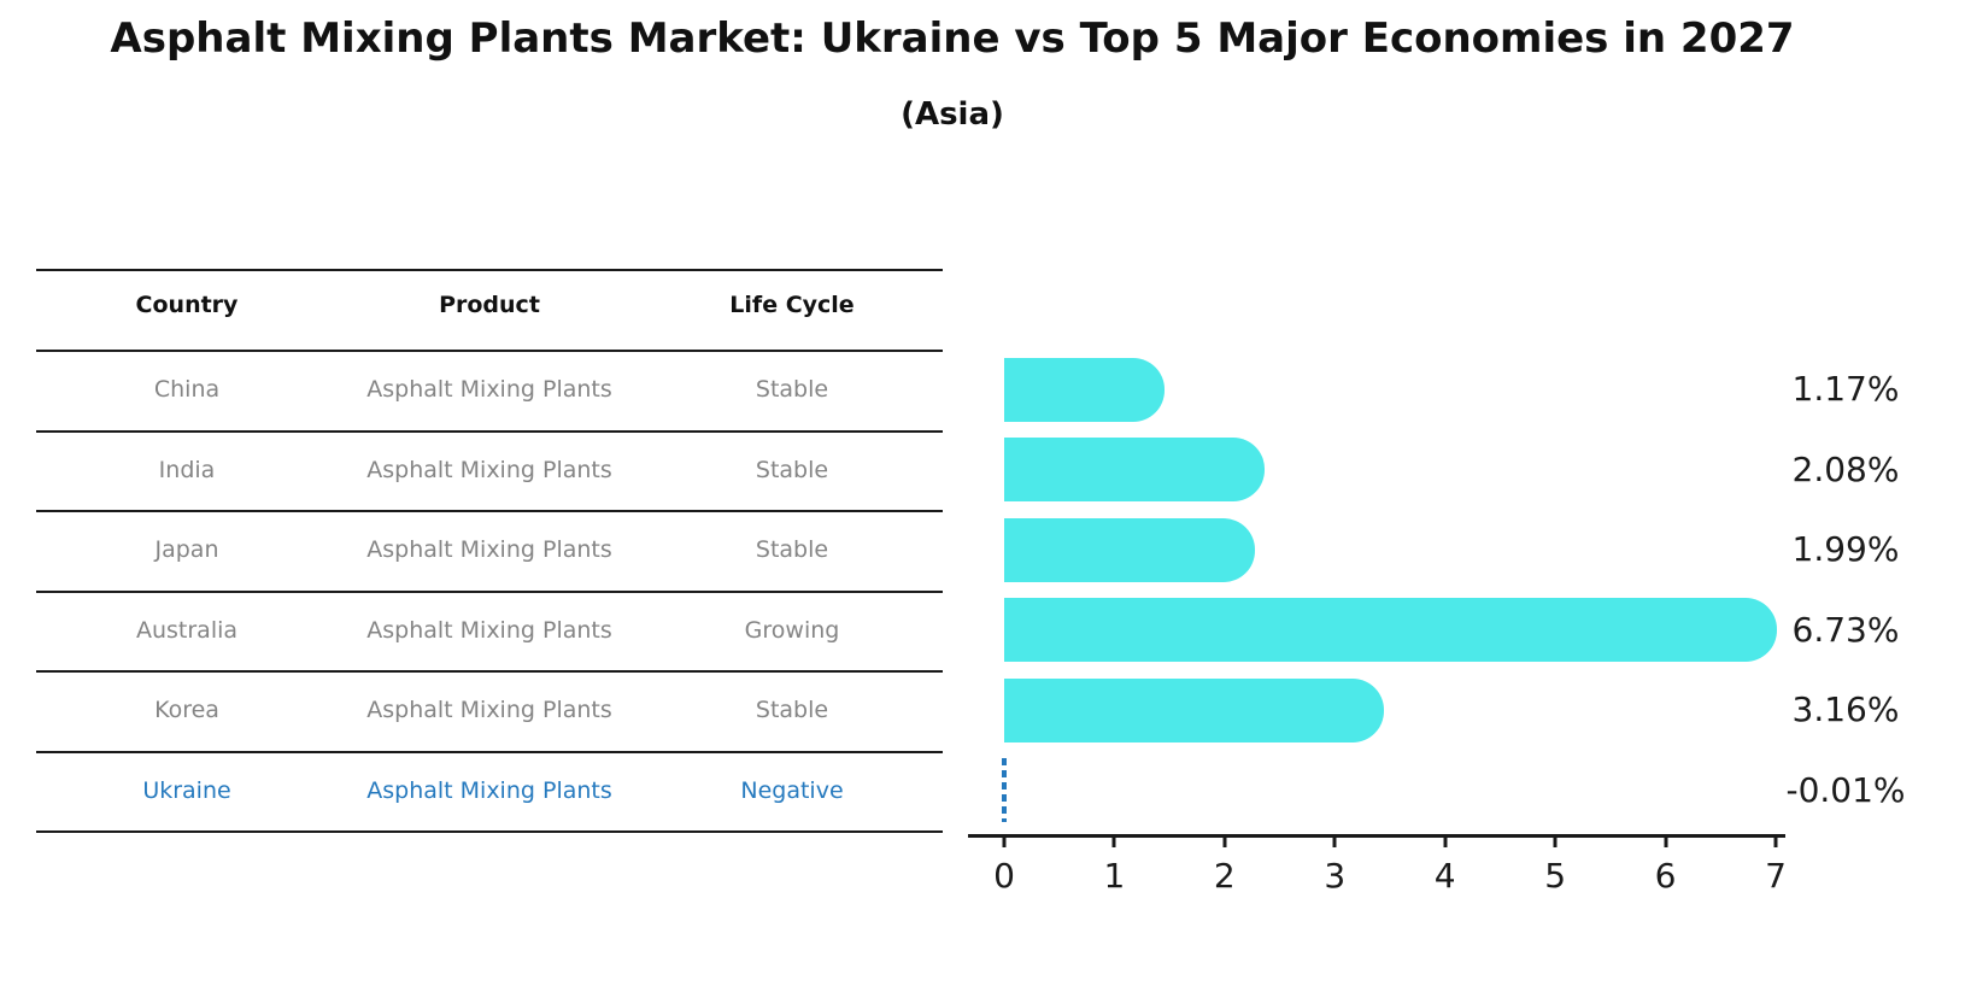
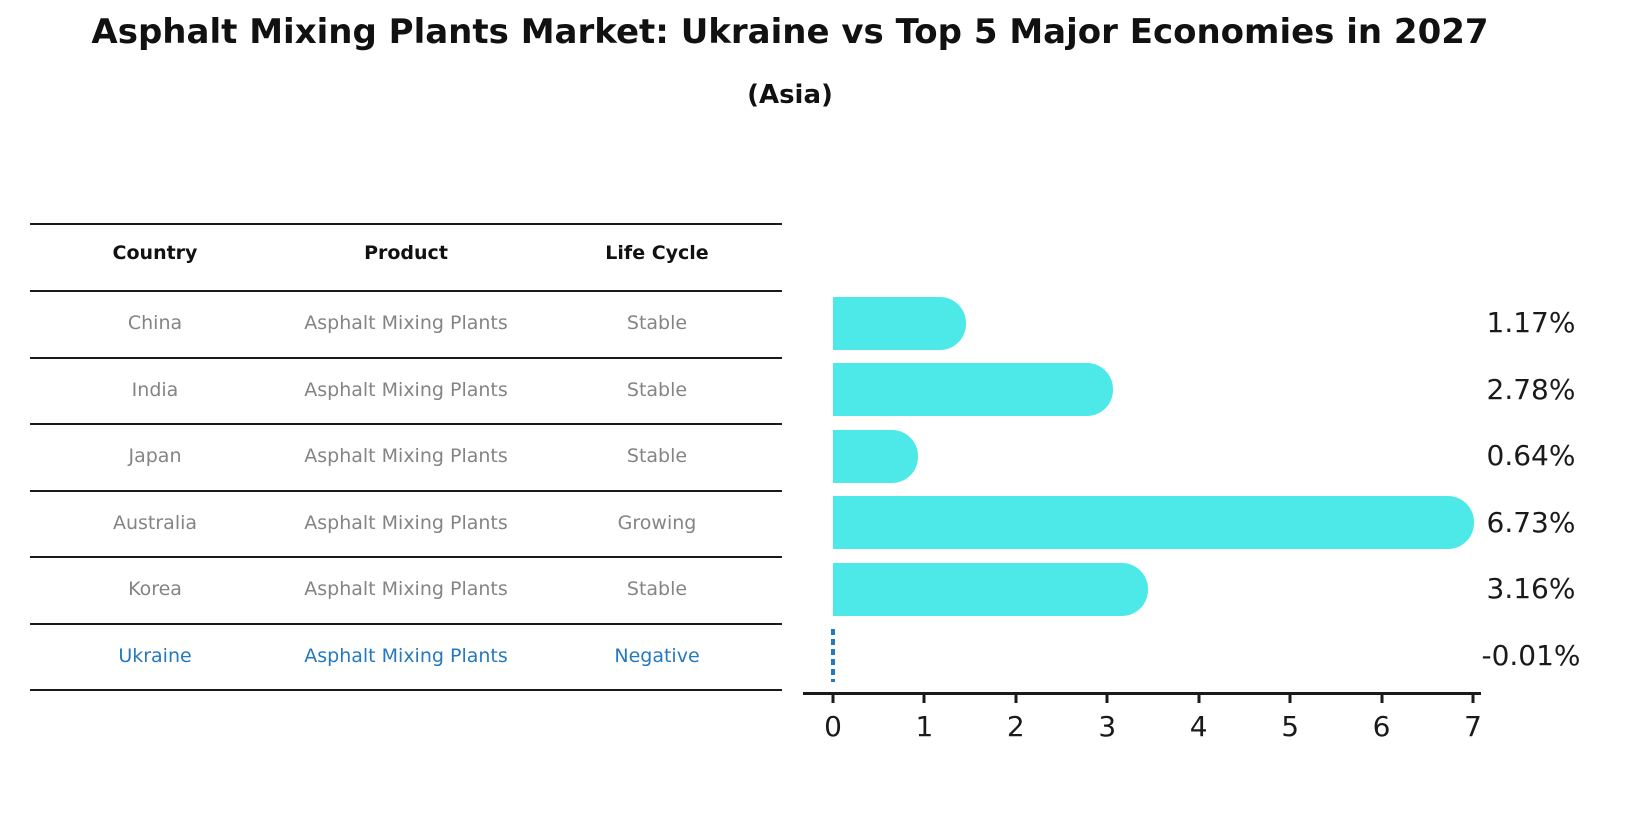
India: 2.08% -> 2.78%
Japan: 1.99% -> 0.64%
